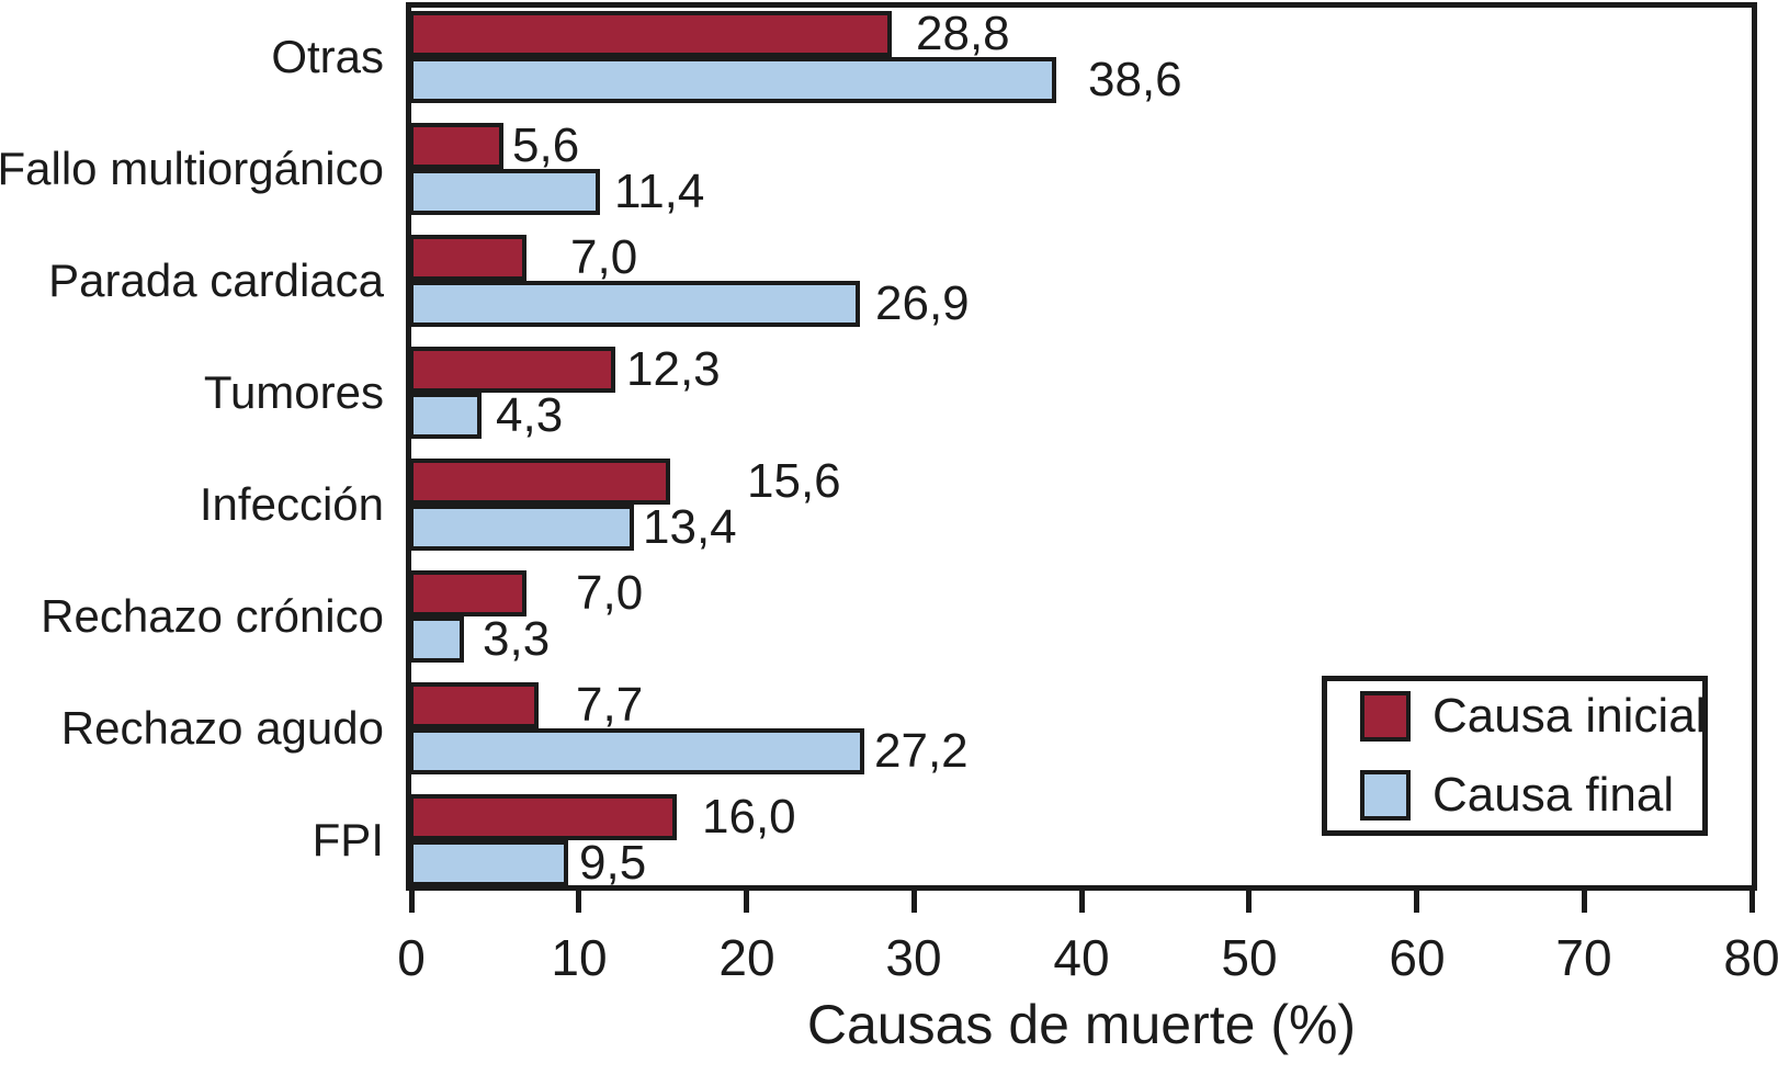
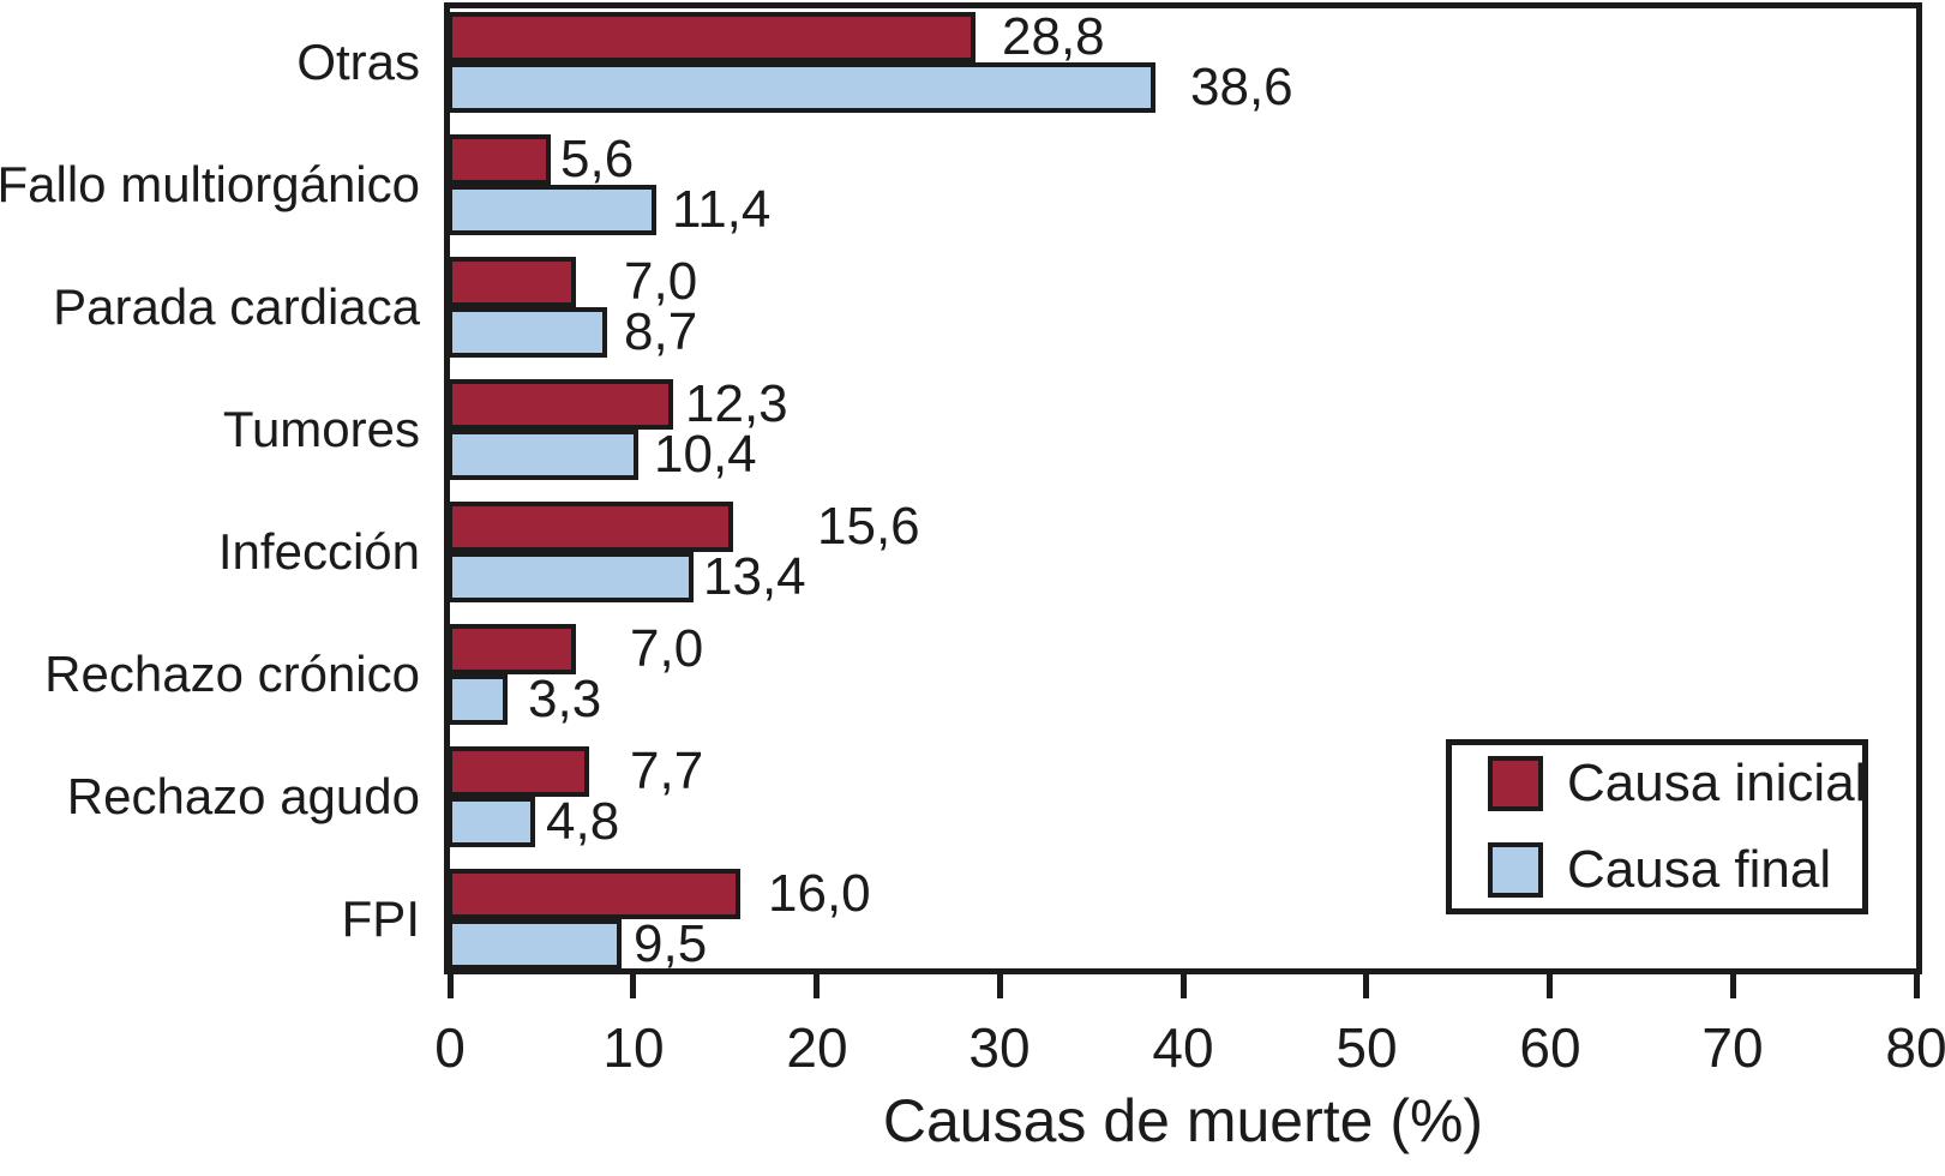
Causa final/Parada cardiaca: 26,9 -> 8,7
Causa final/Tumores: 4,3 -> 10,4
Causa final/Rechazo agudo: 27,2 -> 4,8
